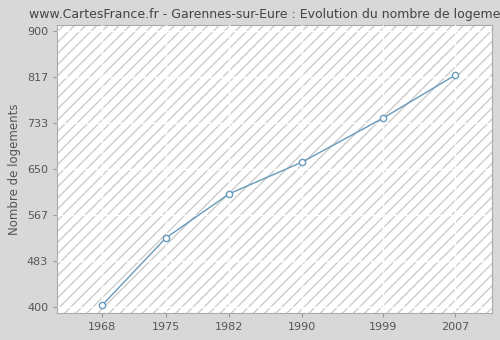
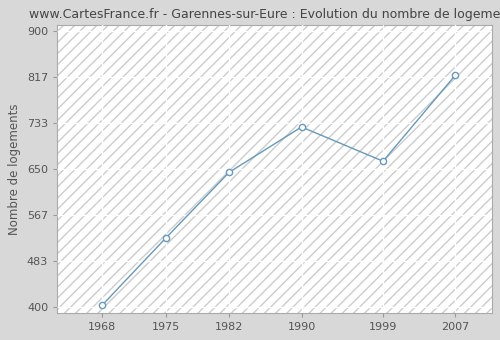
1982: 605 -> 644
1990: 662 -> 726
1999: 742 -> 664
